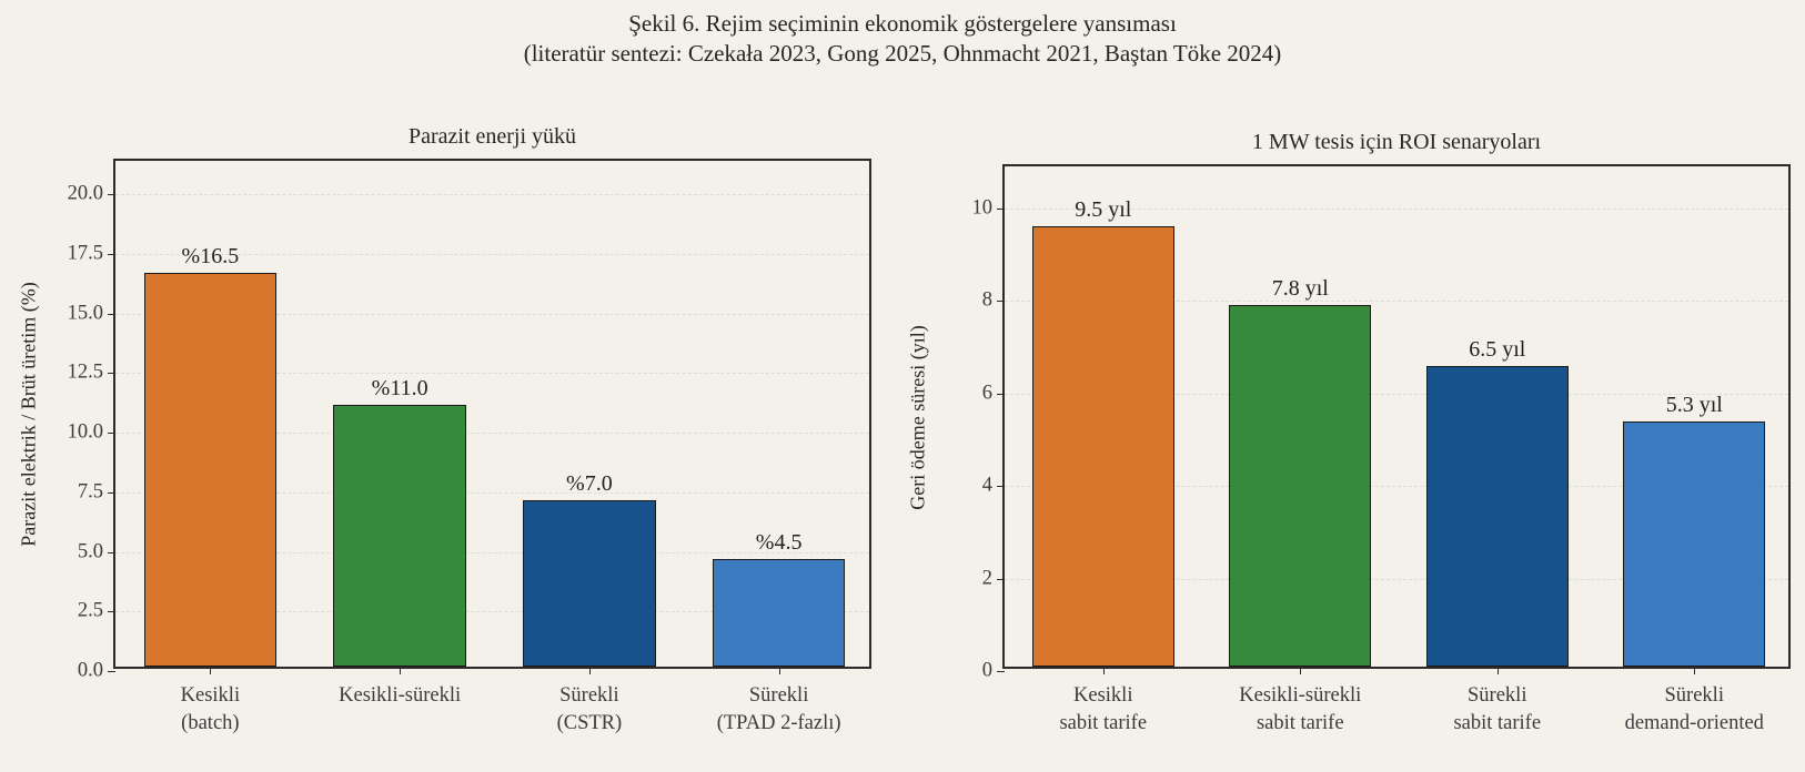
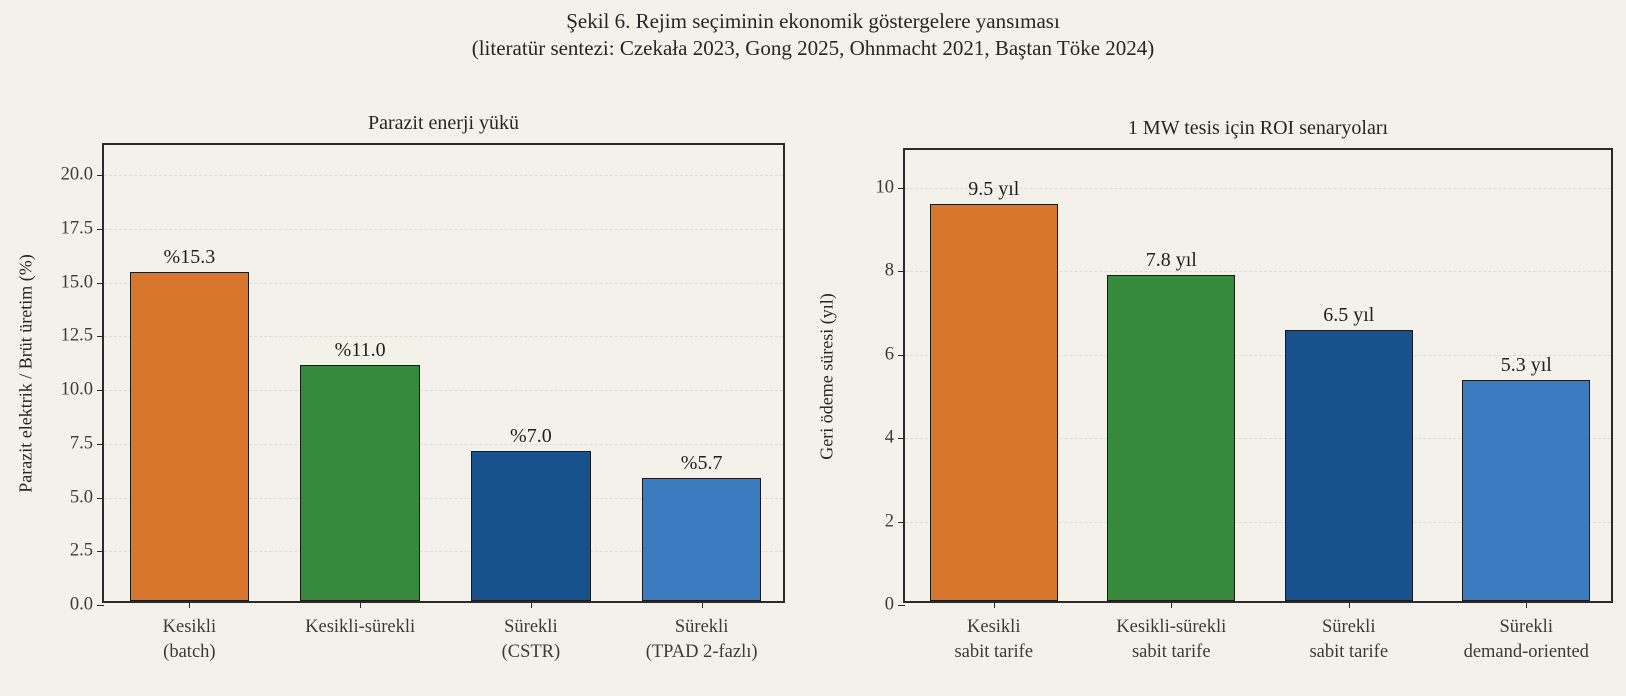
Parazit enerji yükü/Kesikli (batch): 16.5 -> 15.3
Parazit enerji yükü/Sürekli (TPAD 2-fazlı): 4.5 -> 5.7
